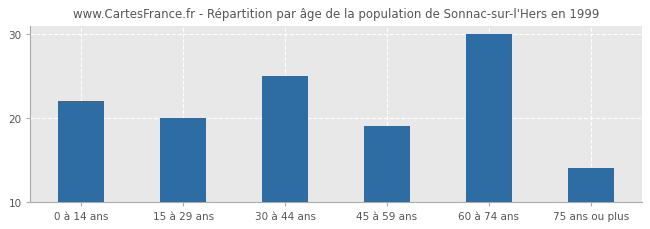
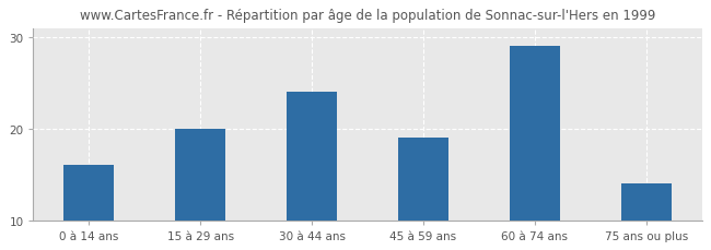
0 à 14 ans: 22 -> 16
30 à 44 ans: 25 -> 24
60 à 74 ans: 30 -> 29
